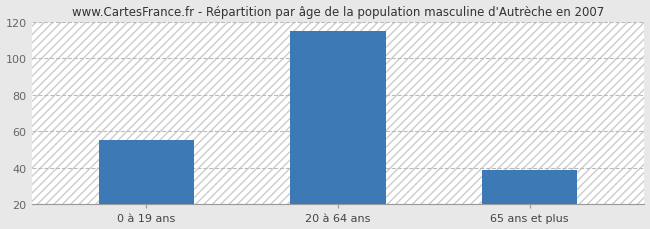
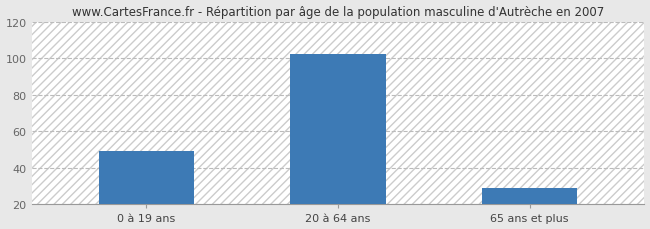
0 à 19 ans: 55 -> 49
20 à 64 ans: 115 -> 102
65 ans et plus: 39 -> 29
